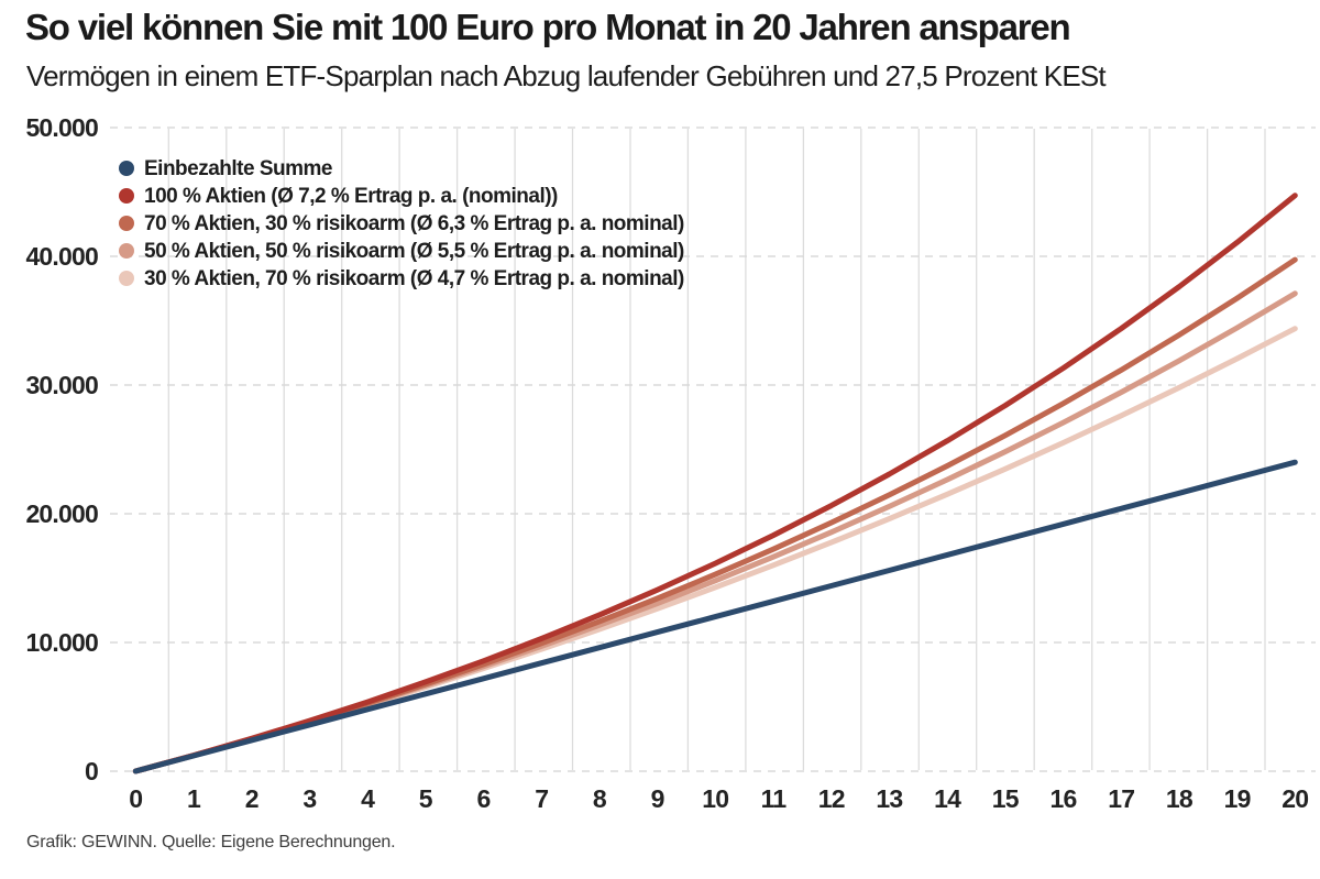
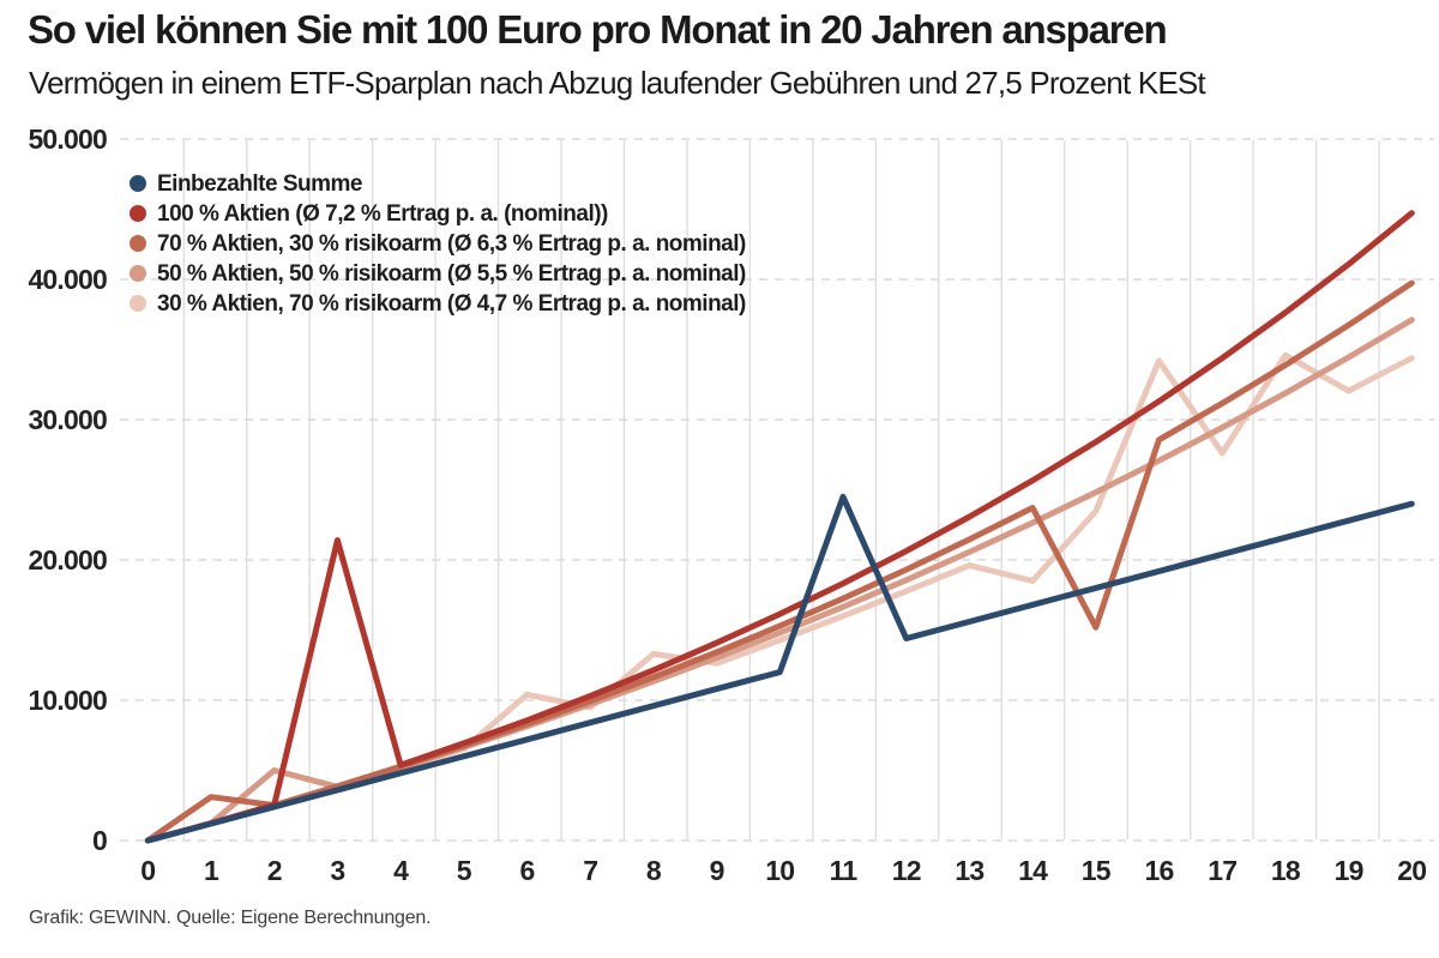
70 % Aktien, 30 % risikoarm (Ø 6,3 % Ertrag p. a. nominal)/1: 1200 -> 3100
50 % Aktien, 50 % risikoarm (Ø 5,5 % Ertrag p. a. nominal)/2: 2500 -> 5000
100 % Aktien (Ø 7,2 % Ertrag p. a. (nominal))/3: 3900 -> 21400
30 % Aktien, 70 % risikoarm (Ø 4,7 % Ertrag p. a. nominal)/6: 8000 -> 10400
30 % Aktien, 70 % risikoarm (Ø 4,7 % Ertrag p. a. nominal)/8: 11000 -> 13300
Einbezahlte Summe/11: 13200 -> 24500
30 % Aktien, 70 % risikoarm (Ø 4,7 % Ertrag p. a. nominal)/14: 21500 -> 18500
70 % Aktien, 30 % risikoarm (Ø 6,3 % Ertrag p. a. nominal)/15: 26100 -> 15200
30 % Aktien, 70 % risikoarm (Ø 4,7 % Ertrag p. a. nominal)/16: 25500 -> 34200
30 % Aktien, 70 % risikoarm (Ø 4,7 % Ertrag p. a. nominal)/18: 29800 -> 34600
